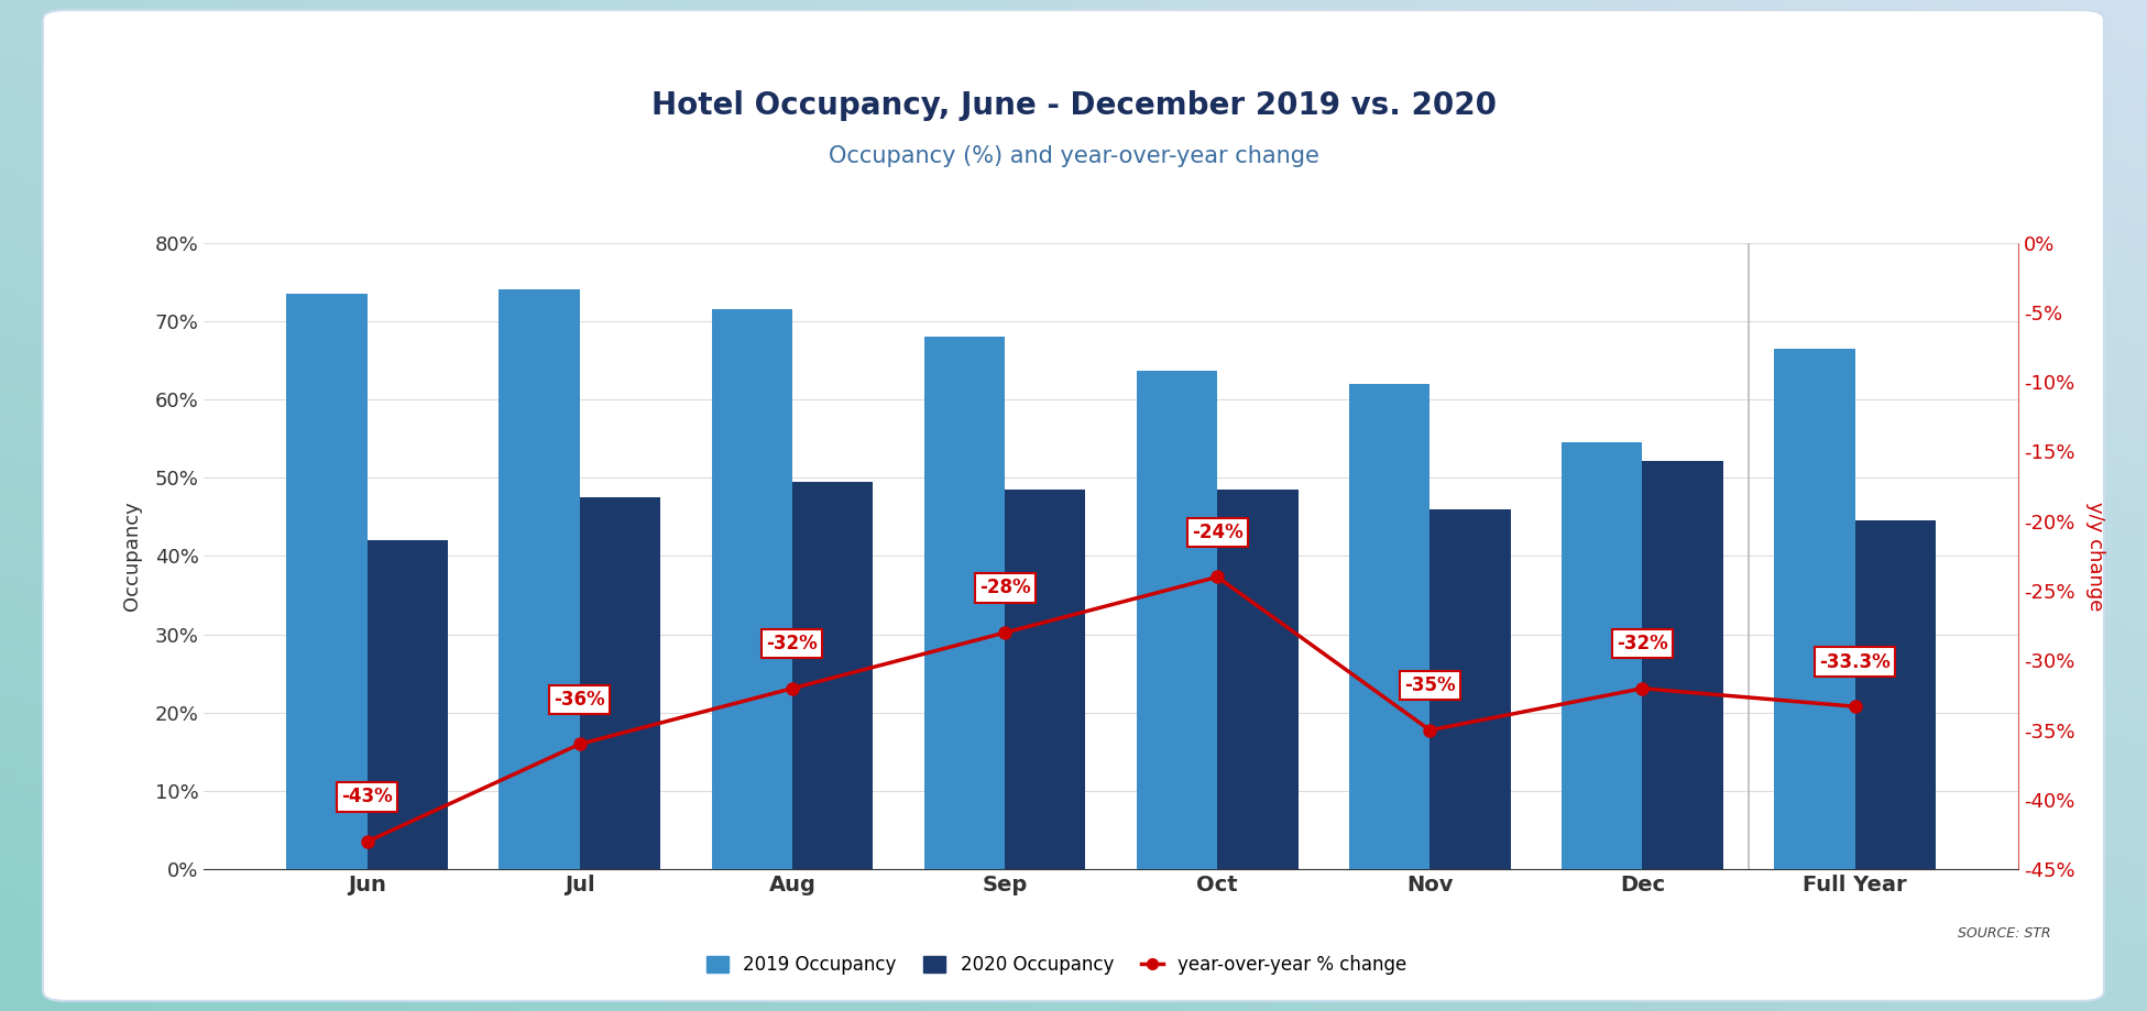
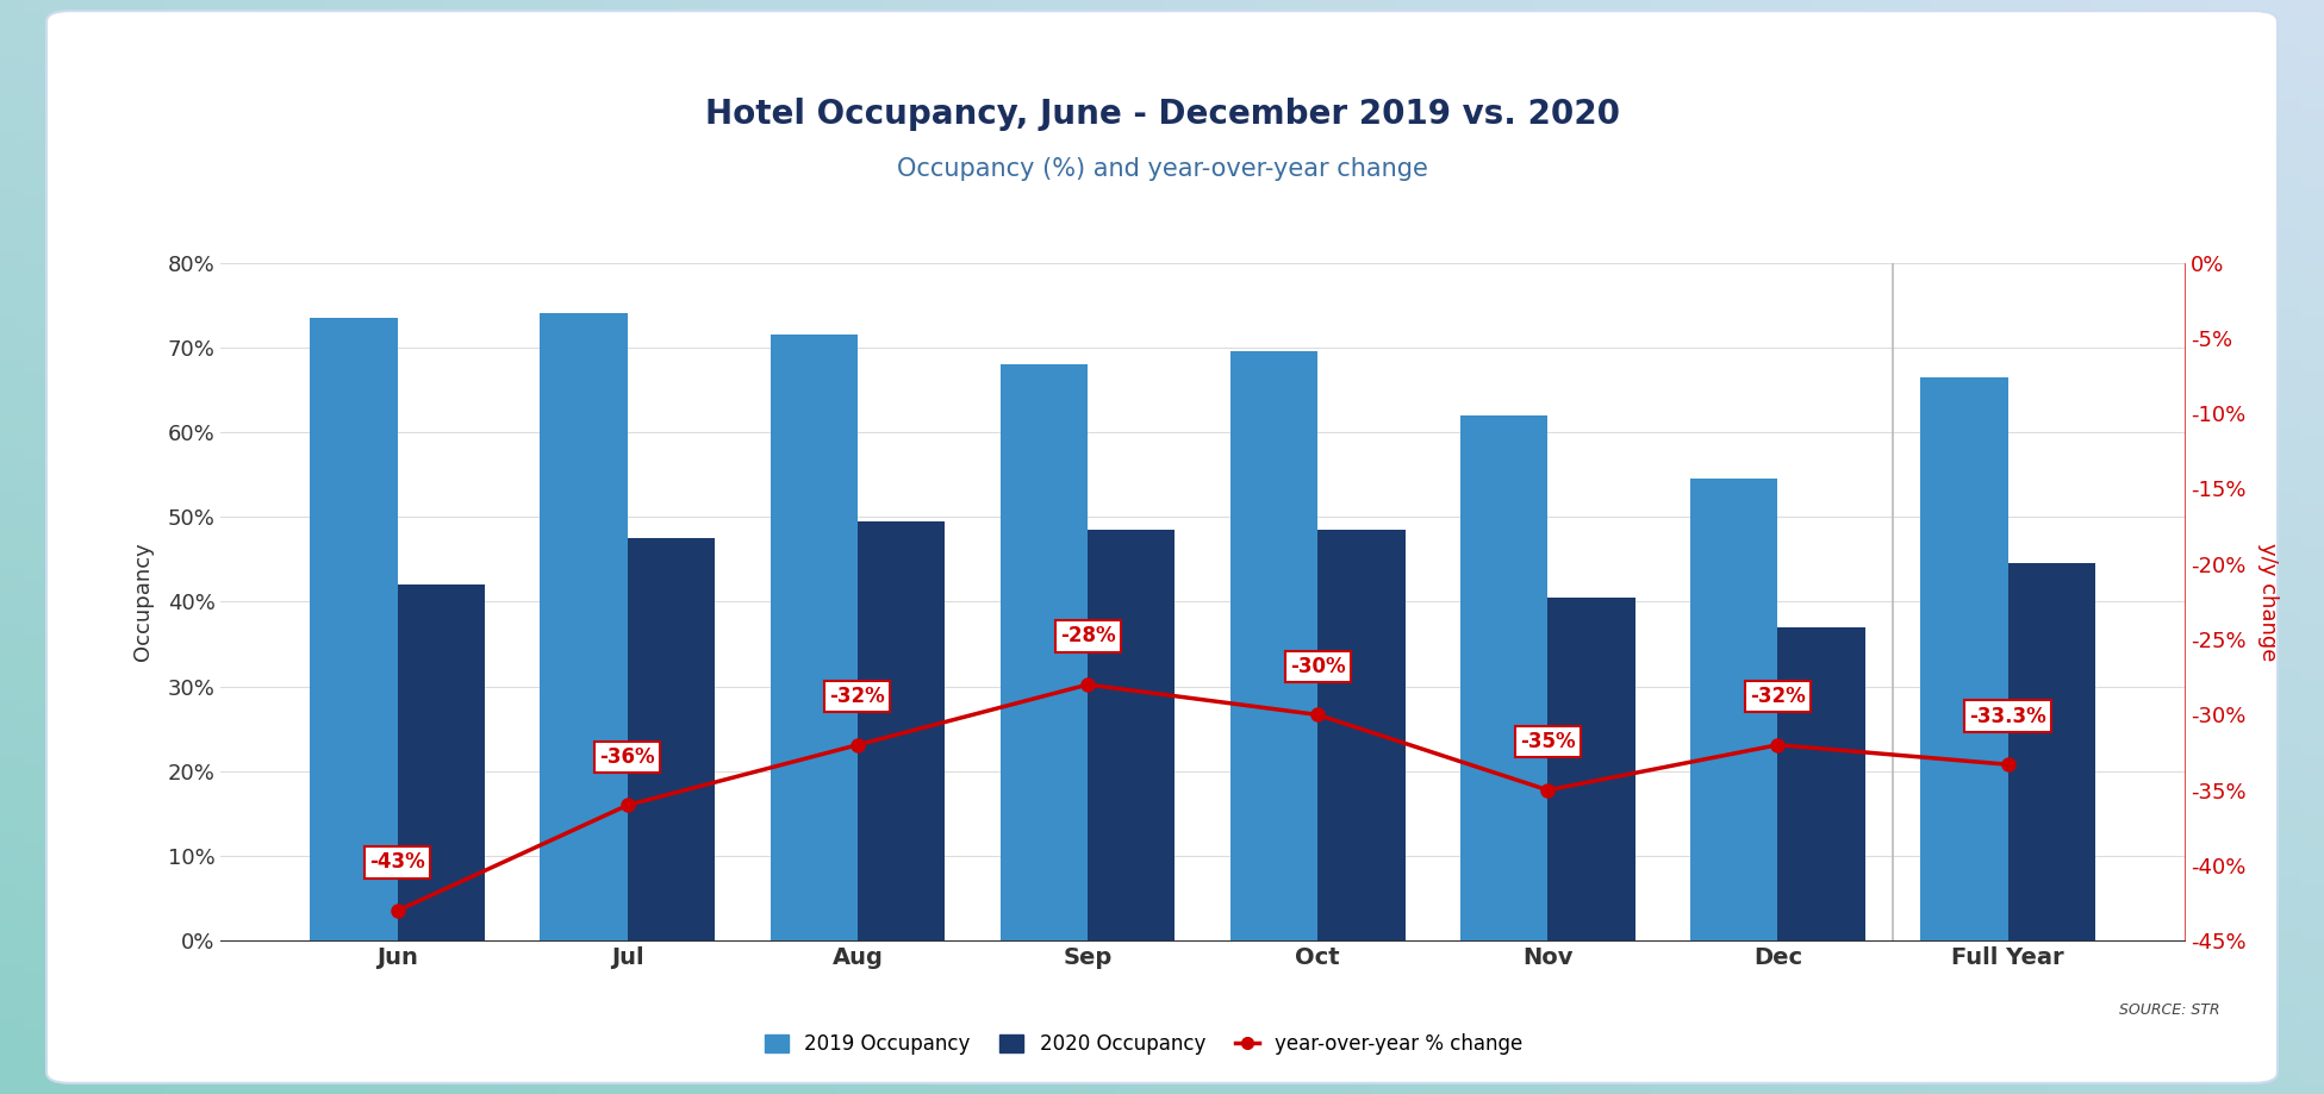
2019 Occupancy/Oct: 63.6% -> 69.5%
year-over-year % change/Oct: -24% -> -30%
2020 Occupancy/Nov: 46.0% -> 40.5%
2020 Occupancy/Dec: 52.2% -> 37.0%
